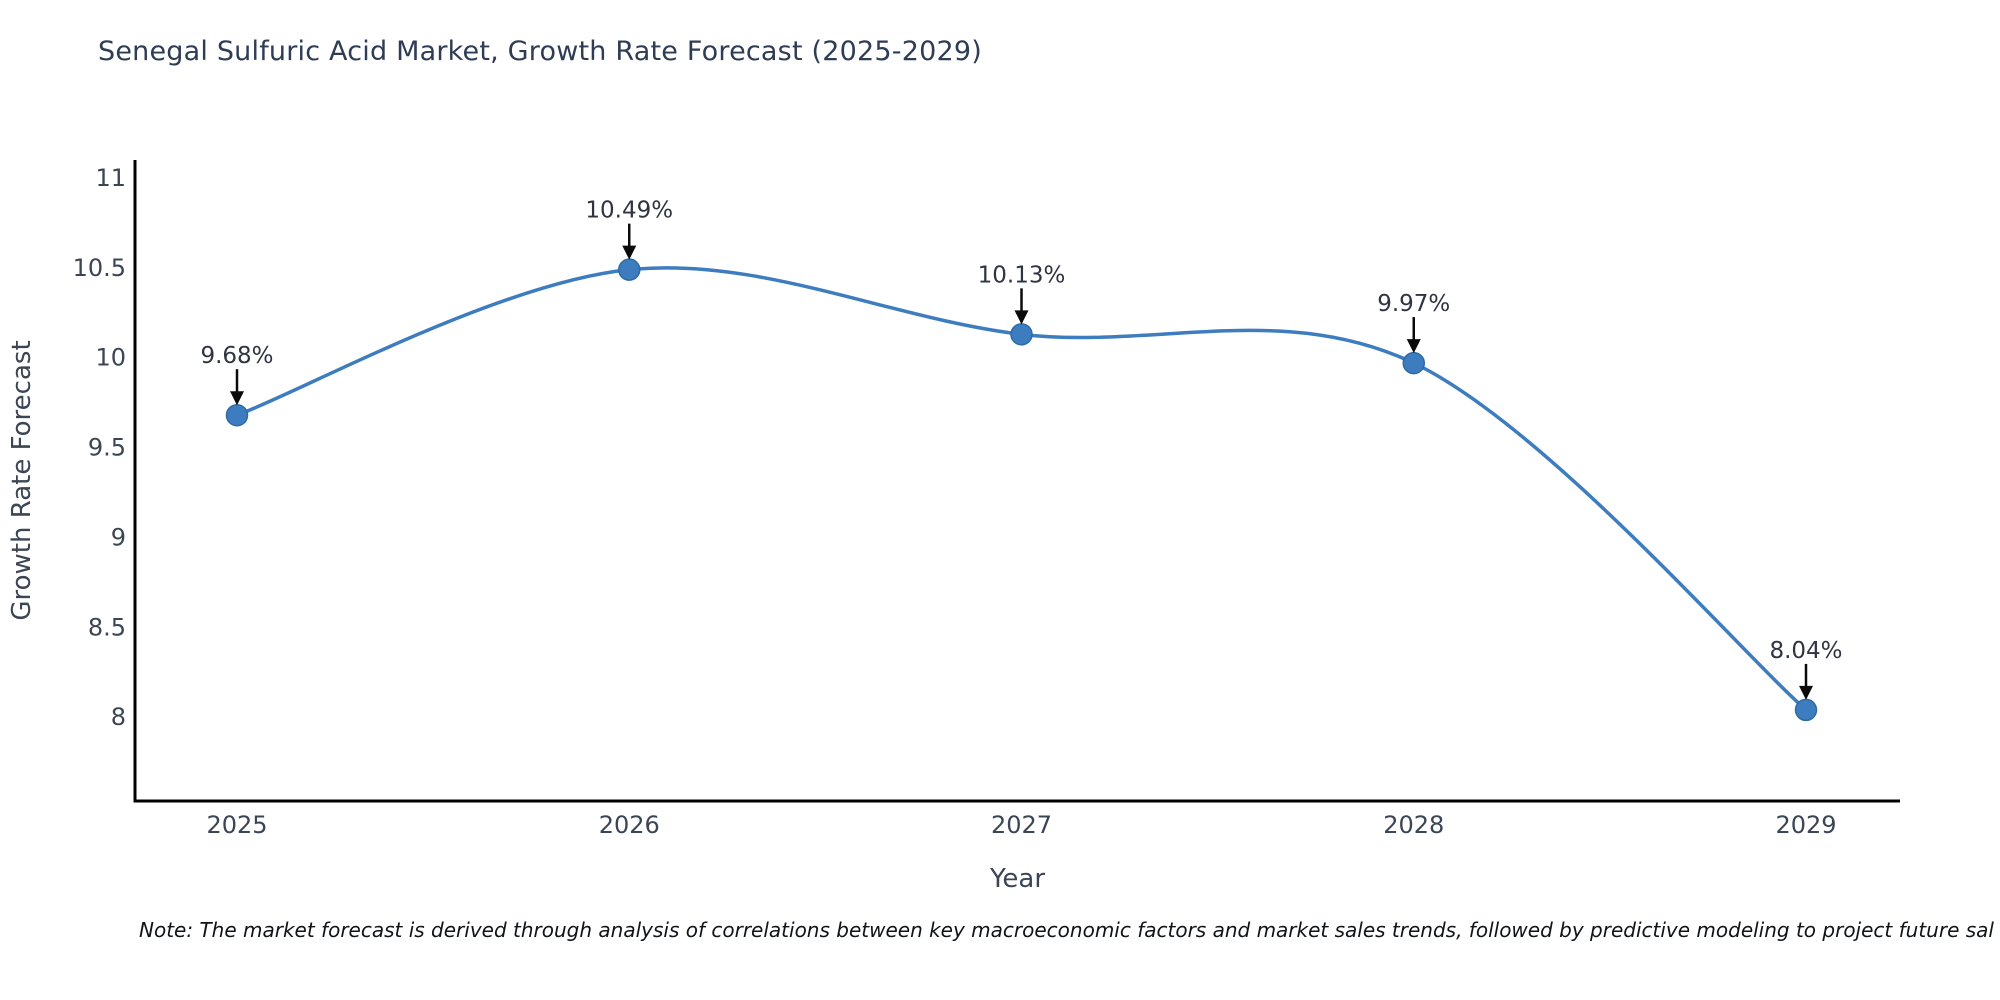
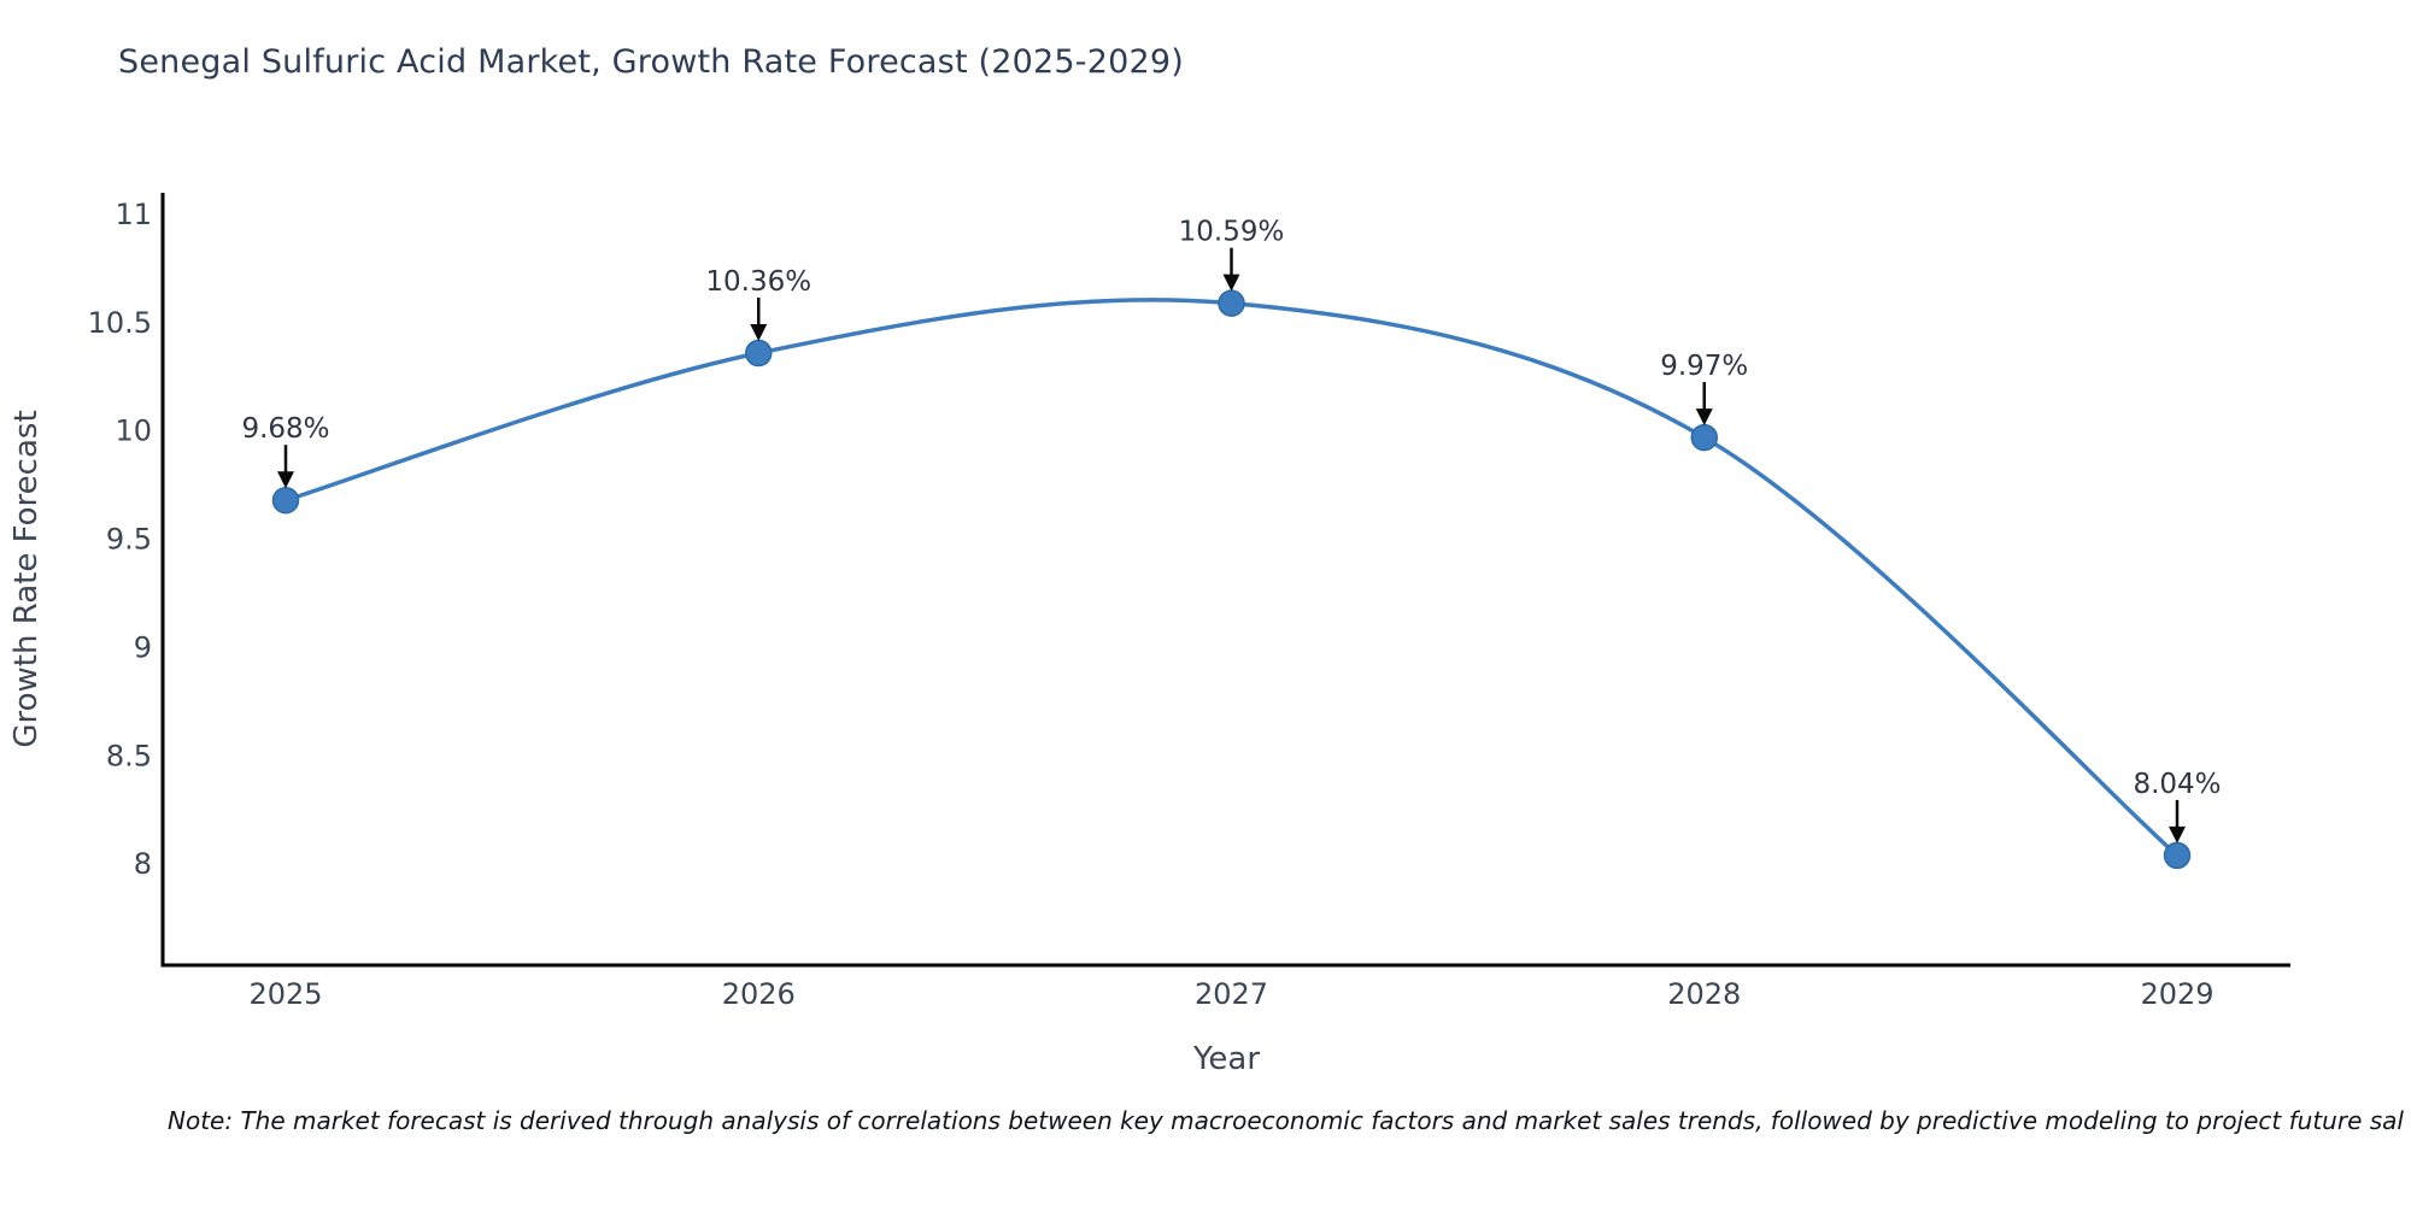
2026: 10.49% -> 10.36%
2027: 10.13% -> 10.59%
